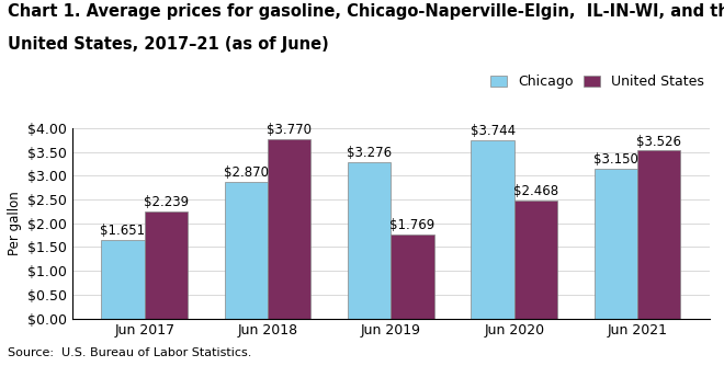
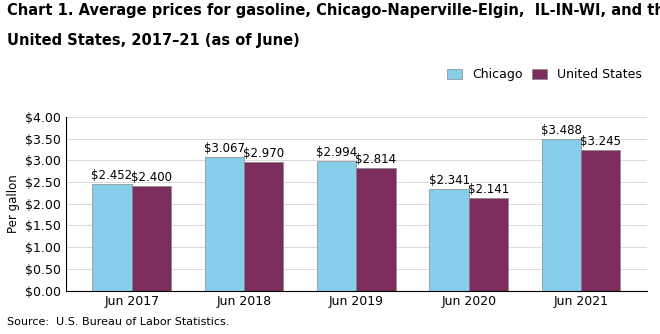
Chicago/Jun 2017: $1.651 -> $2.452
United States/Jun 2017: $2.239 -> $2.400
Chicago/Jun 2018: $2.870 -> $3.067
United States/Jun 2018: $3.770 -> $2.970
Chicago/Jun 2019: $3.276 -> $2.994
United States/Jun 2019: $1.769 -> $2.814
Chicago/Jun 2020: $3.744 -> $2.341
United States/Jun 2020: $2.468 -> $2.141
Chicago/Jun 2021: $3.150 -> $3.488
United States/Jun 2021: $3.526 -> $3.245
